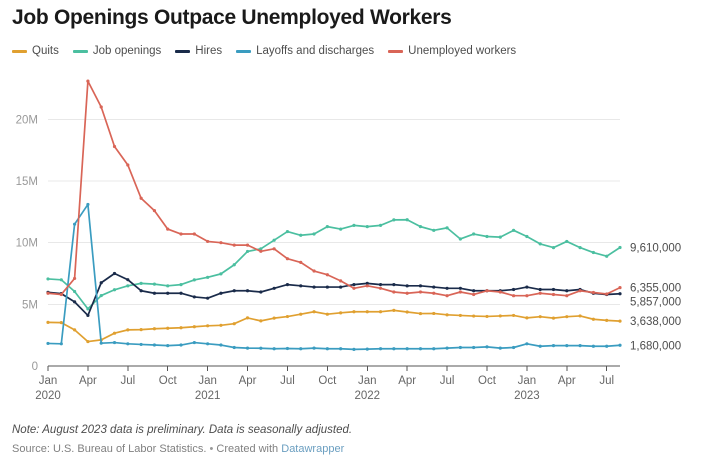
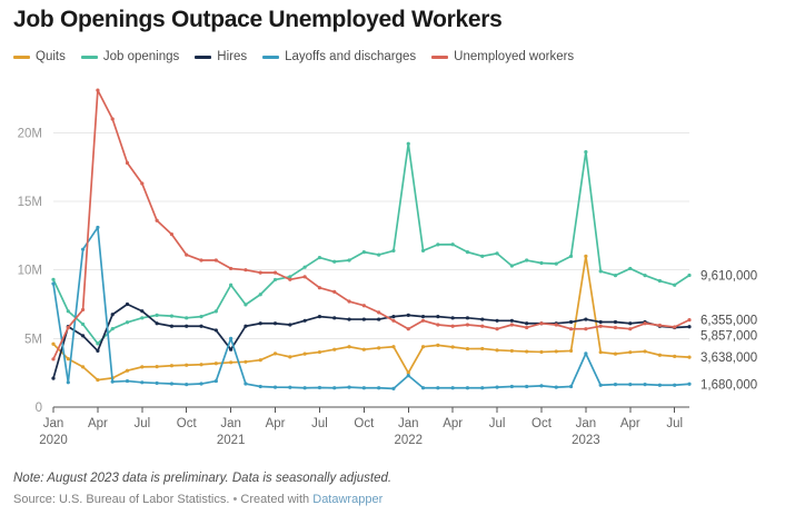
Quits/Jan 2020: 3.5M -> 4.6M
Job openings/Jan 2020: 7.1M -> 9.3M
Hires/Jan 2020: 6.0M -> 2.1M
Layoffs and discharges/Jan 2020: 1.8M -> 9.0M
Unemployed workers/Jan 2020: 5.9M -> 3.5M
Job openings/Jan 2021: 7.2M -> 8.9M
Hires/Jan 2021: 5.5M -> 4.2M
Layoffs and discharges/Jan 2021: 1.8M -> 5.0M
Quits/Jan 2022: 4.4M -> 2.5M
Job openings/Jan 2022: 11.3M -> 19.2M
Layoffs and discharges/Jan 2022: 1.4M -> 2.3M
Unemployed workers/Jan 2022: 6.5M -> 5.7M
Quits/Jan 2023: 3.9M -> 11.0M
Job openings/Jan 2023: 10.5M -> 18.6M
Layoffs and discharges/Jan 2023: 1.8M -> 3.9M
